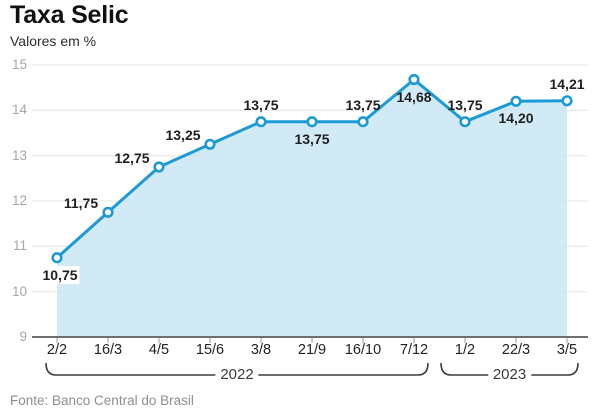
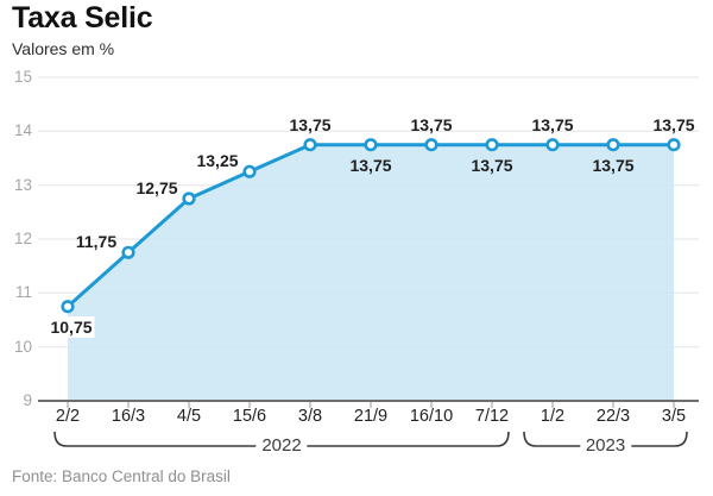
7/12: 14,68 -> 13,75
22/3: 14,20 -> 13,75
3/5: 14,21 -> 13,75
